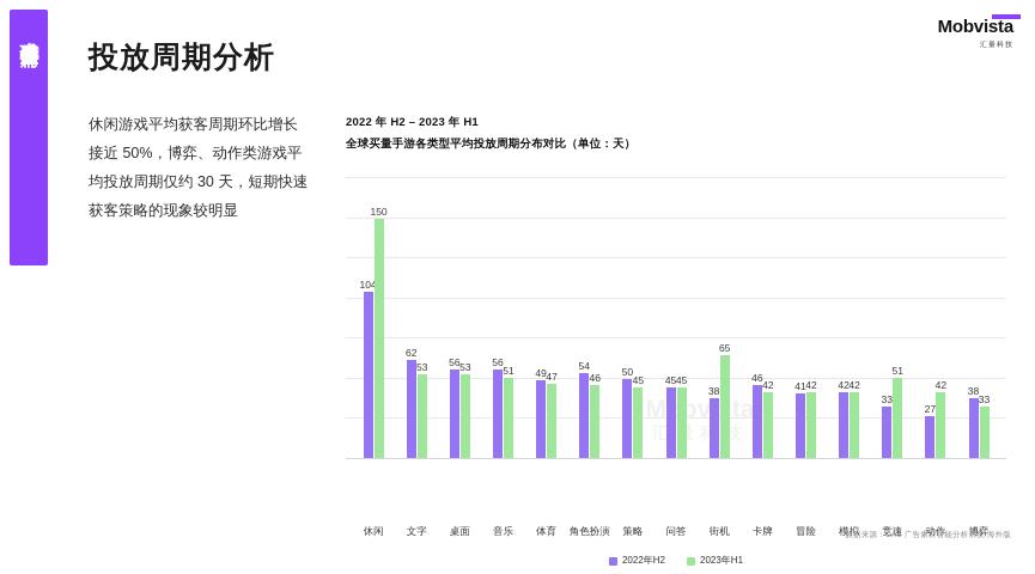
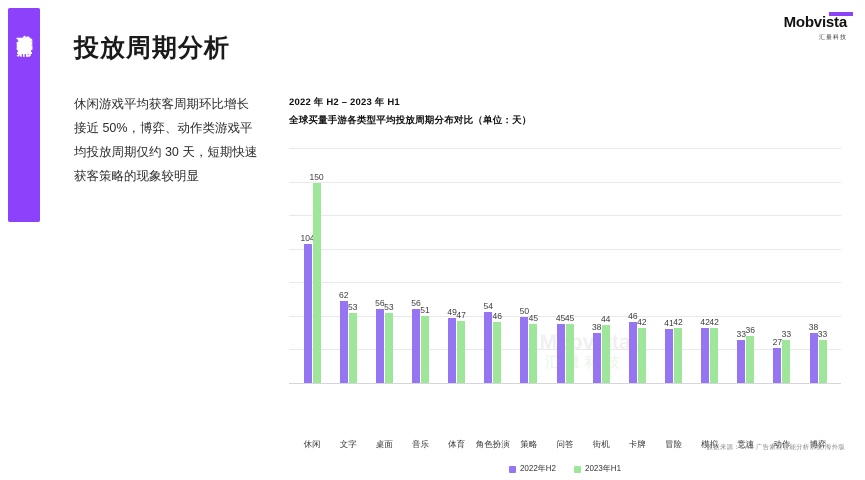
2023年H1/街机: 65 -> 44
2023年H1/竞速: 51 -> 36
2023年H1/动作: 42 -> 33
